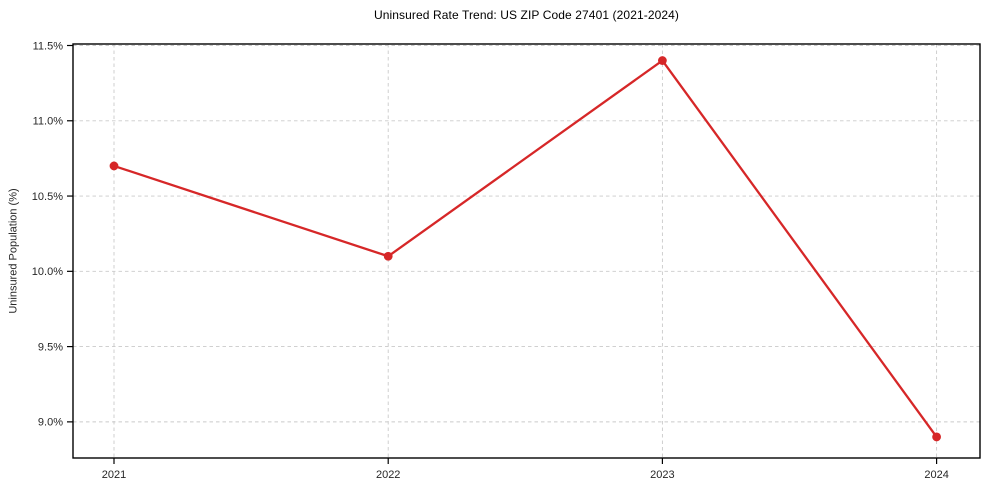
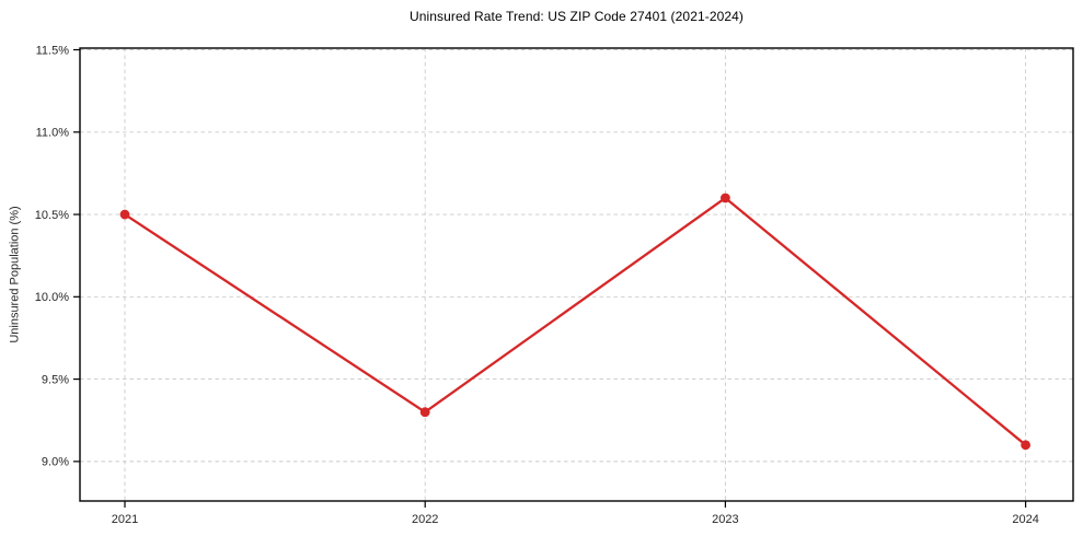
2021: 10.7% -> 10.5%
2022: 10.1% -> 9.3%
2023: 11.4% -> 10.6%
2024: 8.9% -> 9.1%
